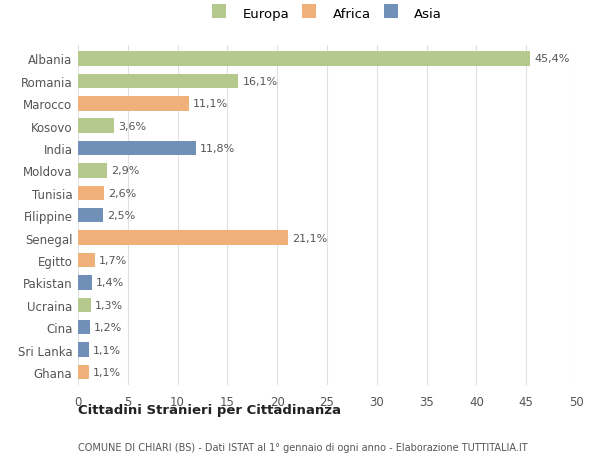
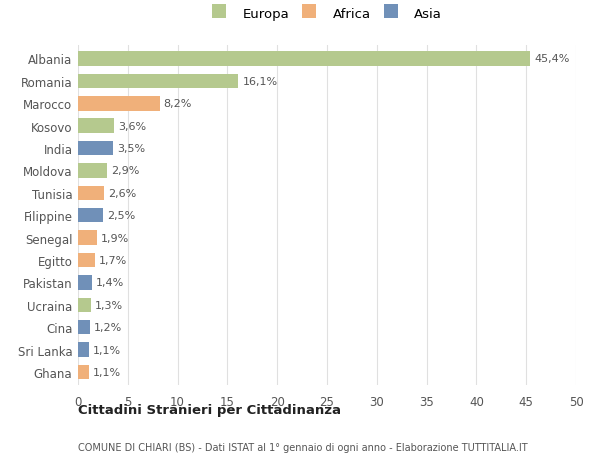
Marocco: 11,1% -> 8,2%
India: 11,8% -> 3,5%
Senegal: 21,1% -> 1,9%
